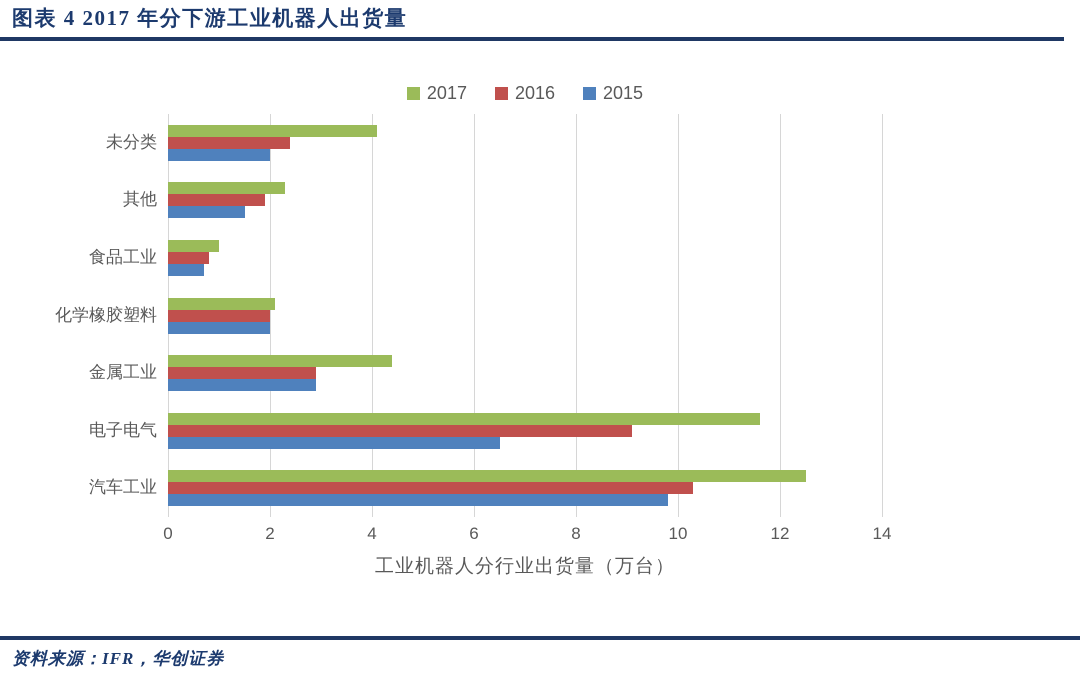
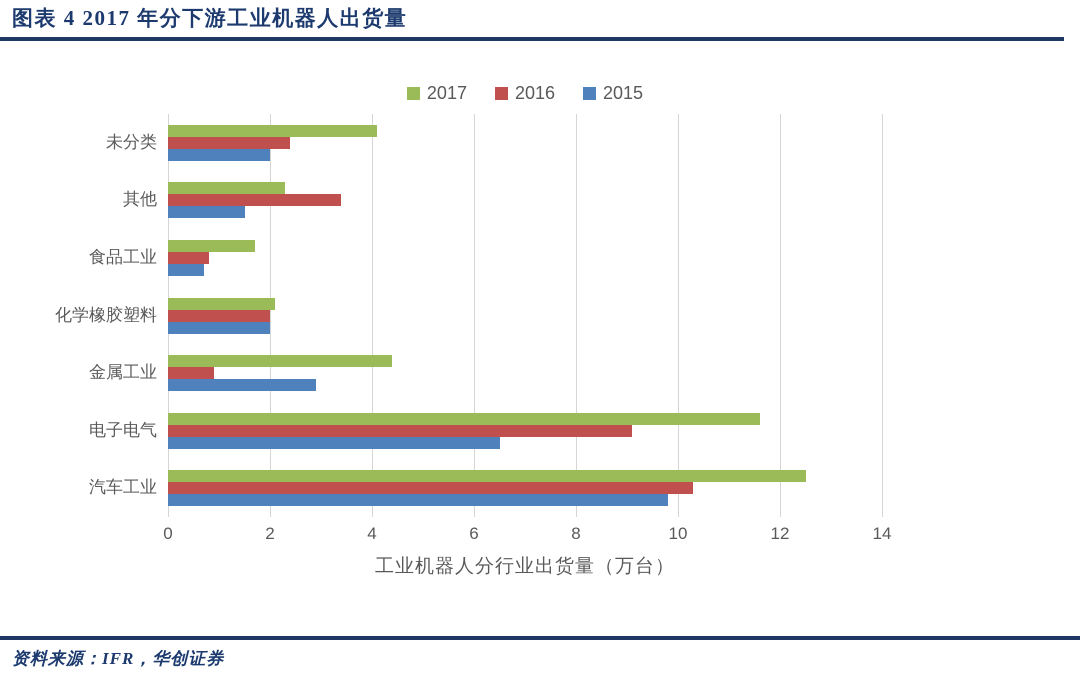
2016/其他: 1.9 -> 3.4
2017/食品工业: 1.0 -> 1.7
2016/金属工业: 2.9 -> 0.9
